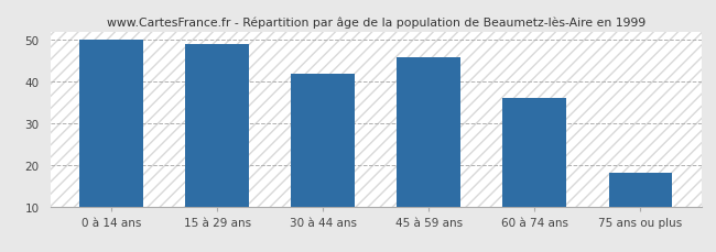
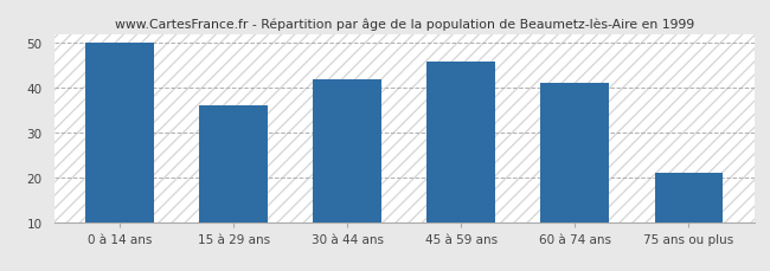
15 à 29 ans: 49 -> 36
60 à 74 ans: 36 -> 41
75 ans ou plus: 18 -> 21
